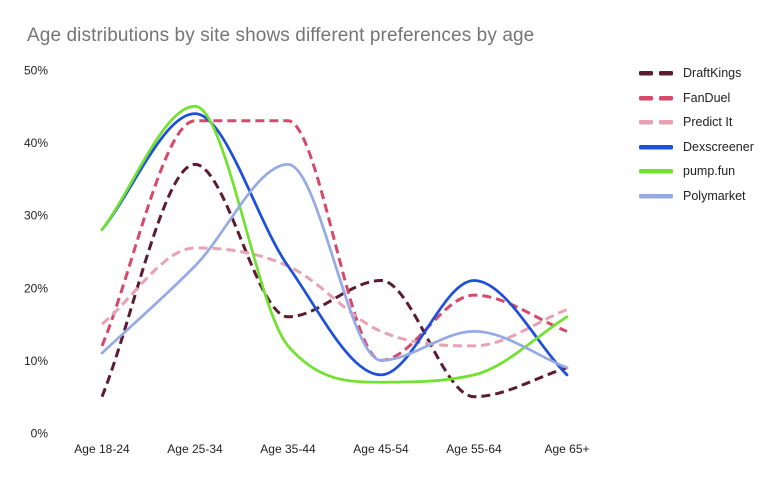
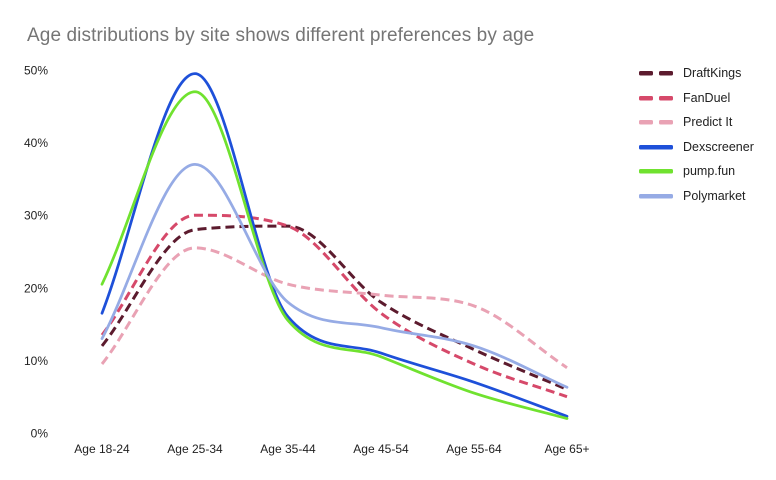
DraftKings/Age 18-24: 5% -> 12%
FanDuel/Age 18-24: 12% -> 14%
Predict It/Age 18-24: 15% -> 10%
Dexscreener/Age 18-24: 28% -> 16%
pump.fun/Age 18-24: 28% -> 20%
Polymarket/Age 18-24: 11% -> 13%
DraftKings/Age 25-34: 37% -> 28%
FanDuel/Age 25-34: 43% -> 30%
Dexscreener/Age 25-34: 44% -> 50%
pump.fun/Age 25-34: 45% -> 47%
Polymarket/Age 25-34: 23% -> 37%
DraftKings/Age 35-44: 16% -> 28%
FanDuel/Age 35-44: 43% -> 28%
Predict It/Age 35-44: 23% -> 20%
Dexscreener/Age 35-44: 23% -> 16%
pump.fun/Age 35-44: 12% -> 16%
Polymarket/Age 35-44: 37% -> 18%
DraftKings/Age 45-54: 21% -> 18%
FanDuel/Age 45-54: 10% -> 16%
Predict It/Age 45-54: 14% -> 19%
Dexscreener/Age 45-54: 8% -> 11%
pump.fun/Age 45-54: 7% -> 10%
Polymarket/Age 45-54: 10% -> 14%
DraftKings/Age 55-64: 5% -> 12%
FanDuel/Age 55-64: 19% -> 10%
Predict It/Age 55-64: 12% -> 18%
Dexscreener/Age 55-64: 21% -> 7%
pump.fun/Age 55-64: 8% -> 6%
Polymarket/Age 55-64: 14% -> 12%
DraftKings/Age 65+: 9% -> 6%
FanDuel/Age 65+: 14% -> 5%
Predict It/Age 65+: 17% -> 9%
Dexscreener/Age 65+: 8% -> 2%
pump.fun/Age 65+: 16% -> 2%
Polymarket/Age 65+: 9% -> 6%
